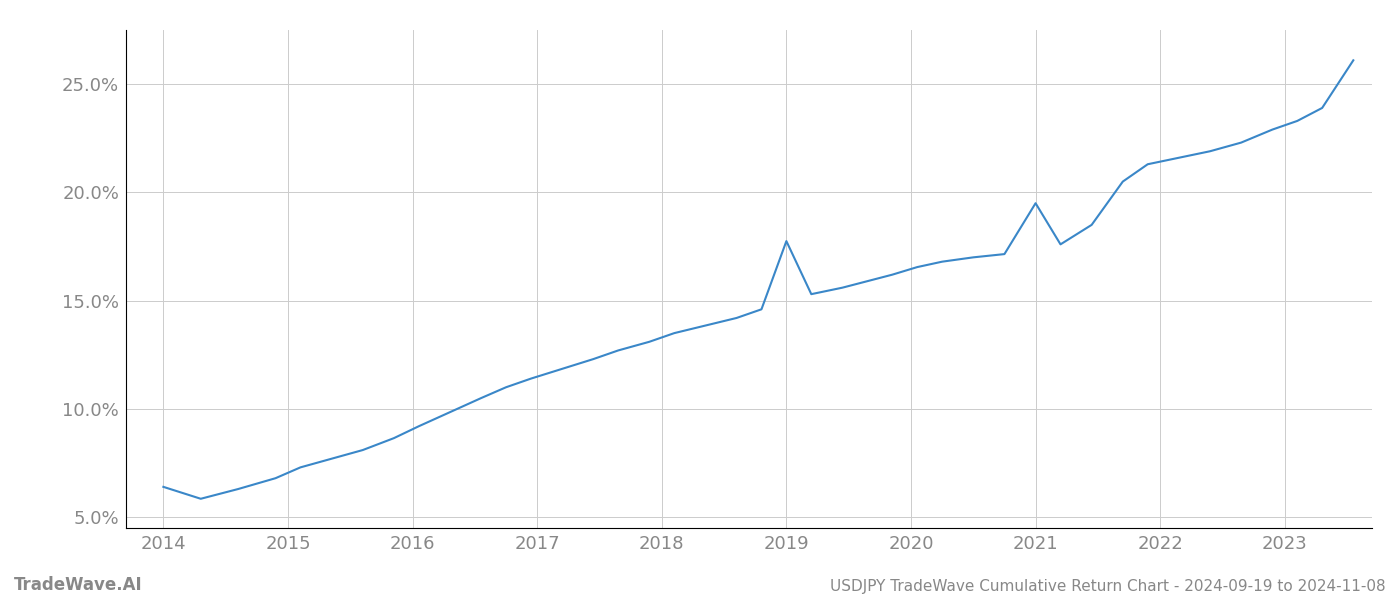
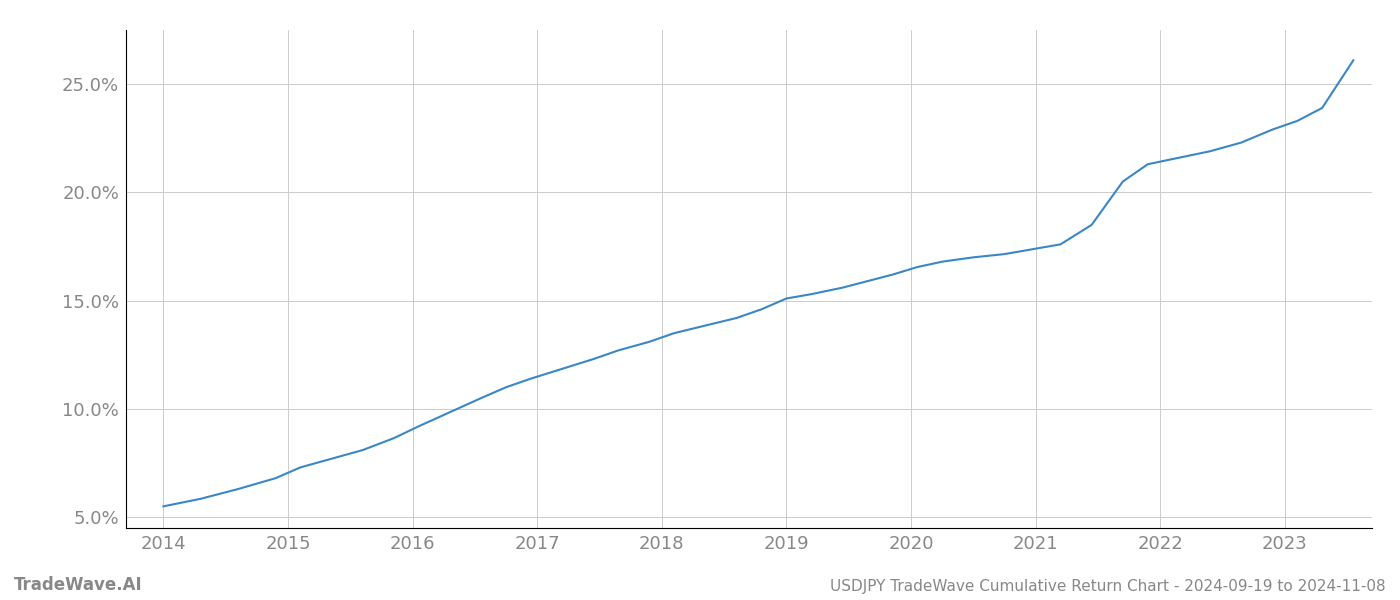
2014: 6.40% -> 5.50%
2019: 17.75% -> 15.10%
2021: 19.50% -> 17.40%
